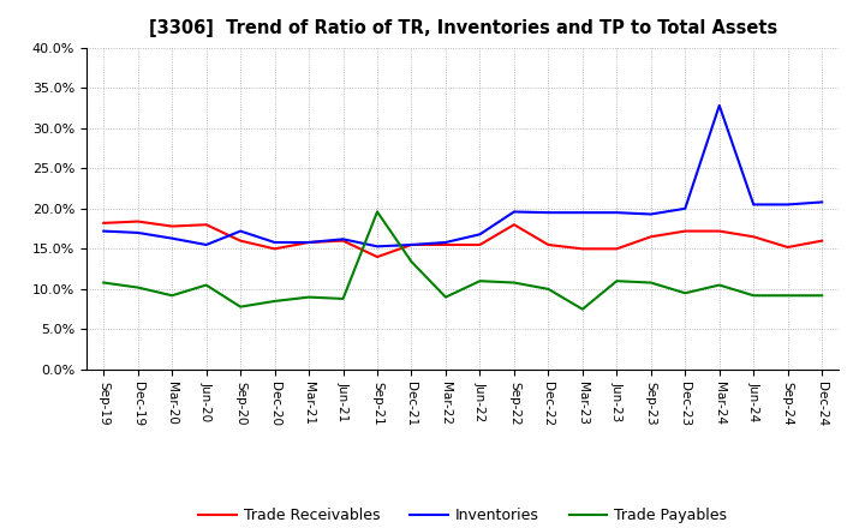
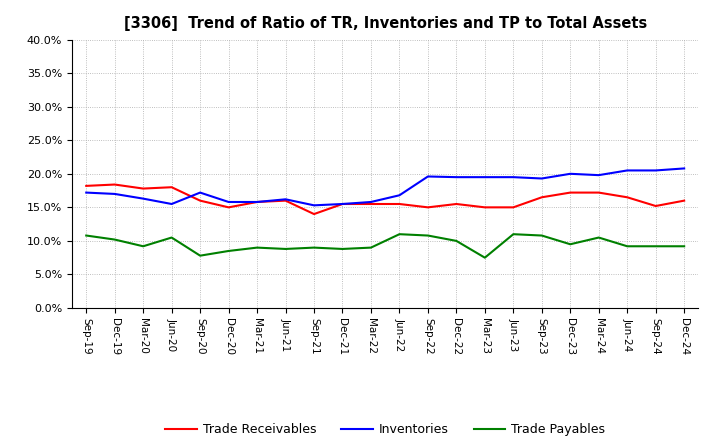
Trade Payables/Sep-21: 19.6% -> 9.0%
Trade Payables/Dec-21: 13.4% -> 8.8%
Trade Receivables/Sep-22: 18.0% -> 15.0%
Inventories/Mar-24: 32.8% -> 19.8%
